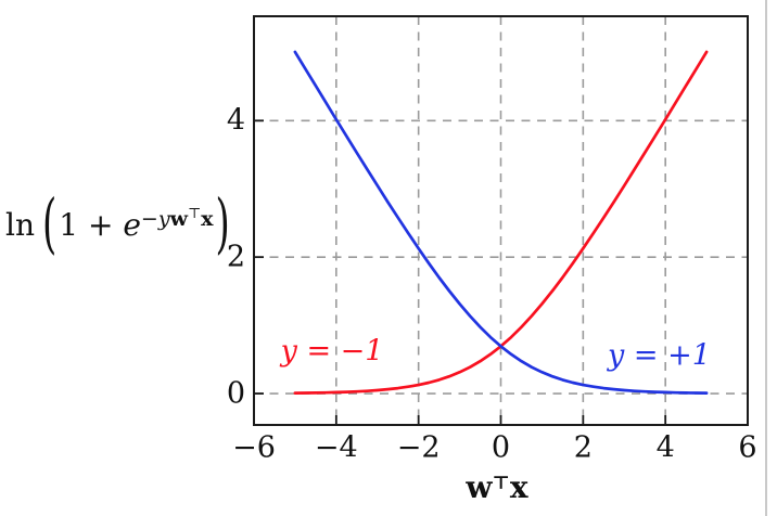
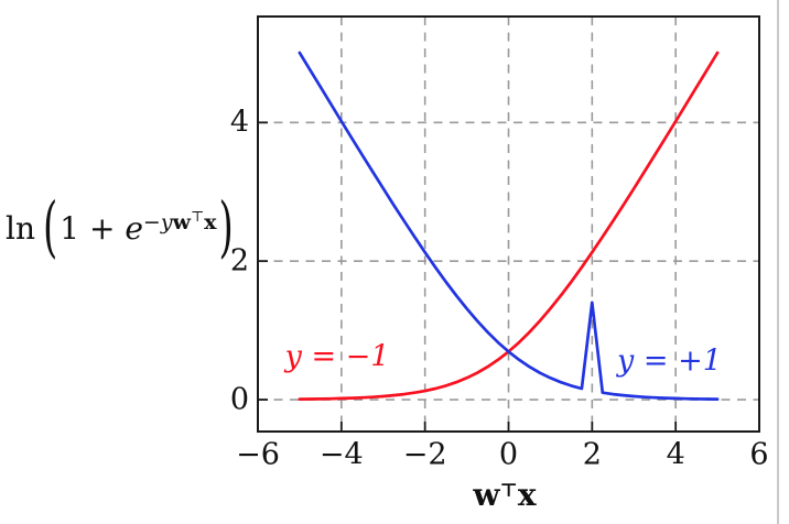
y = +1/2: 0.1 -> 1.4
